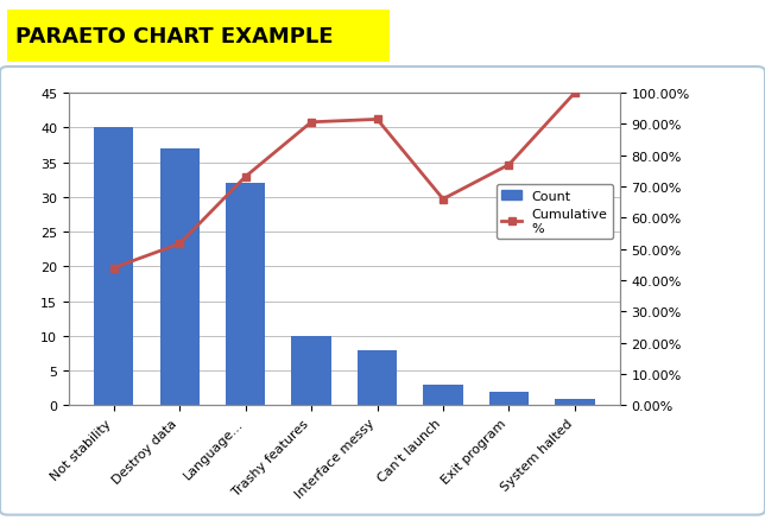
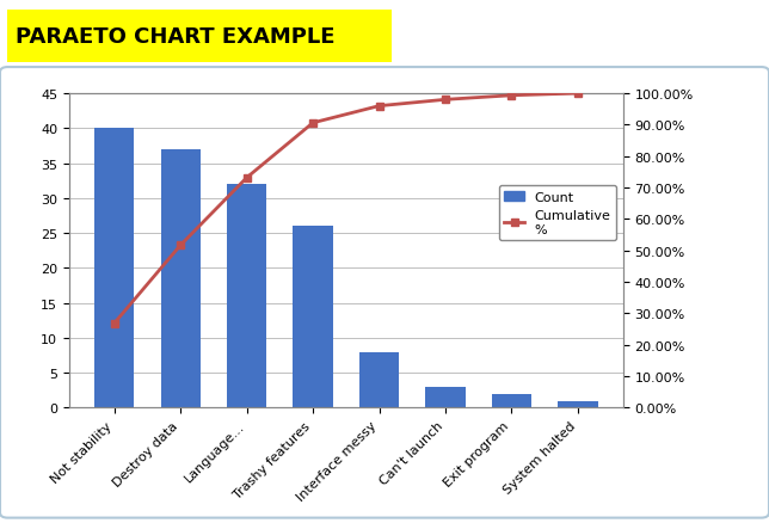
Cumulative %/Not stability: 44.0% -> 26.9%
Count/Trashy features: 10 -> 26
Cumulative %/Interface messy: 91.5% -> 96.0%
Cumulative %/Can't launch: 66.0% -> 98.0%
Cumulative %/Exit program: 77.0% -> 99.3%
